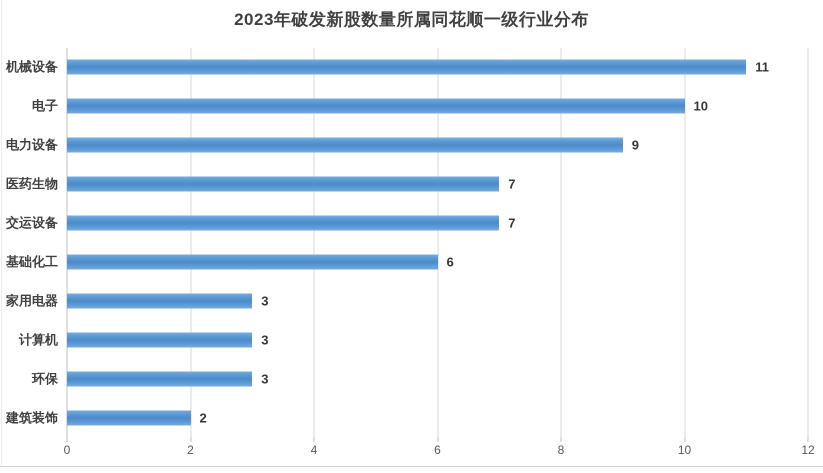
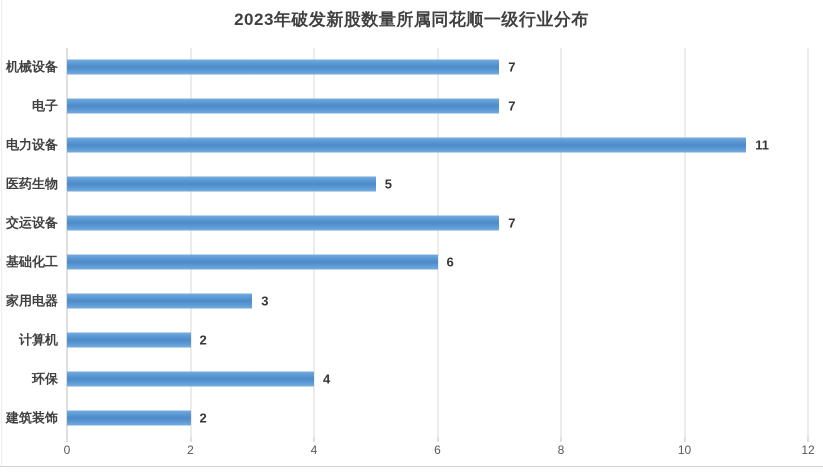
机械设备: 11 -> 7
电子: 10 -> 7
电力设备: 9 -> 11
医药生物: 7 -> 5
计算机: 3 -> 2
环保: 3 -> 4
